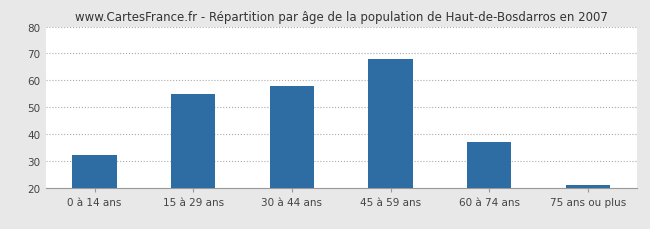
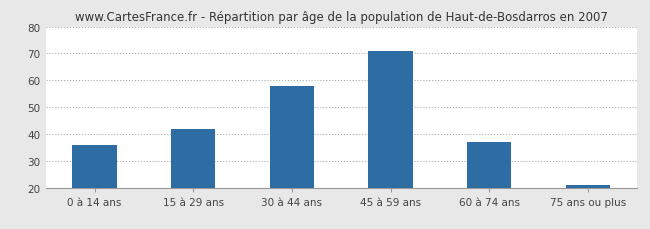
0 à 14 ans: 32 -> 36
15 à 29 ans: 55 -> 42
45 à 59 ans: 68 -> 71
